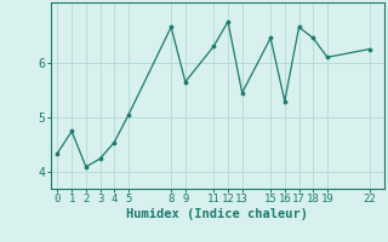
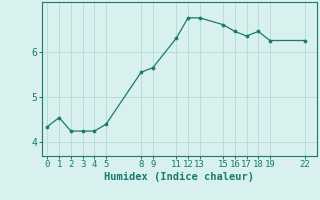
1: 4.75 -> 4.55
2: 4.10 -> 4.25
4: 4.55 -> 4.25
5: 5.05 -> 4.40
8: 6.65 -> 5.55
13: 5.45 -> 6.75
15: 6.45 -> 6.60
16: 5.30 -> 6.45
17: 6.65 -> 6.35
19: 6.10 -> 6.25
